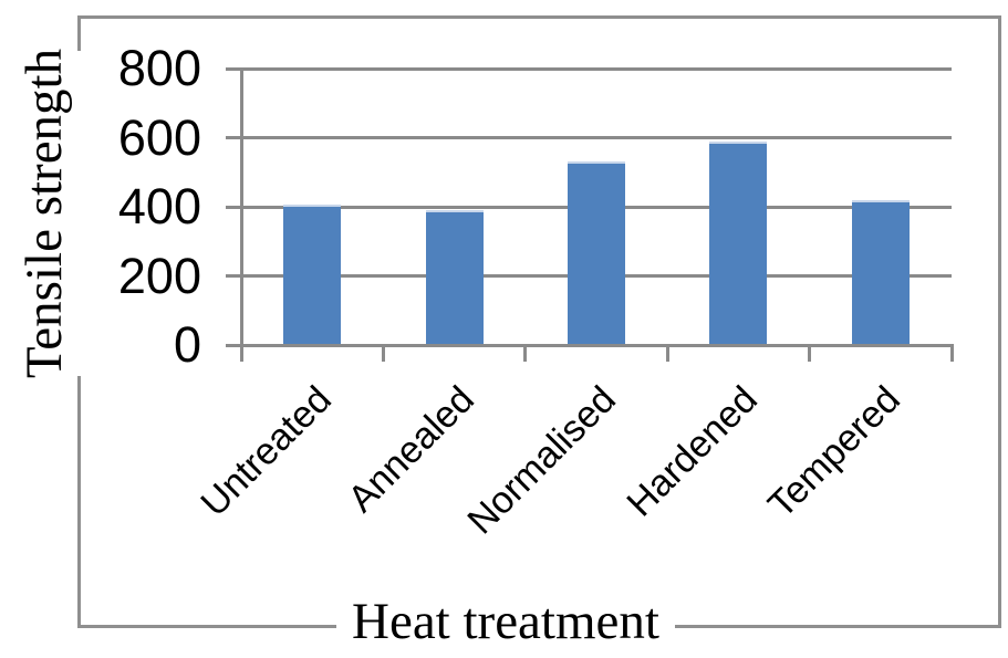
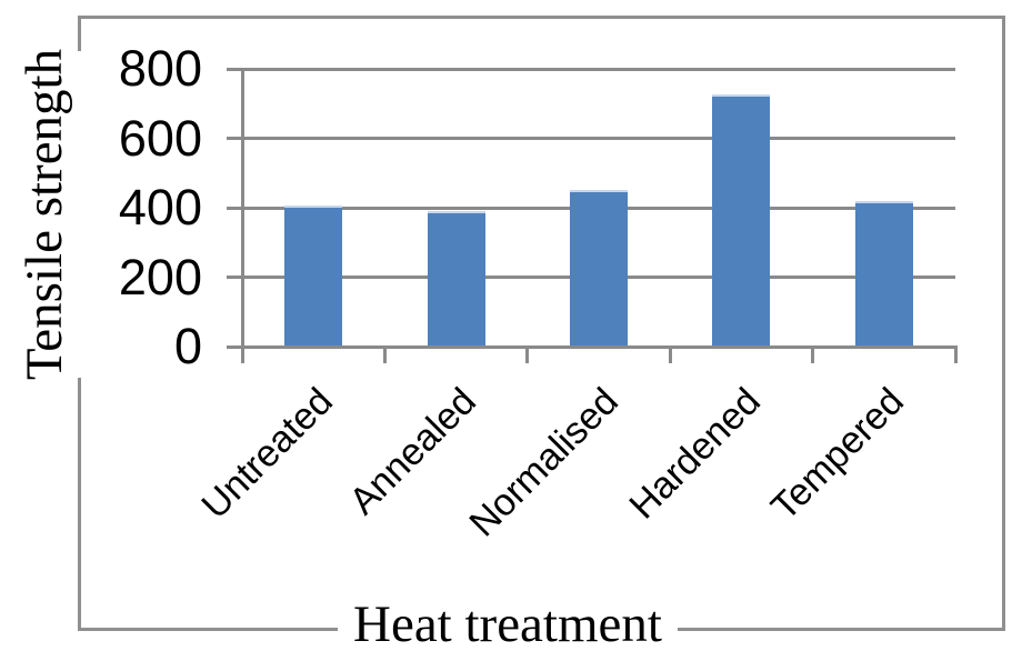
Normalised: 530 -> 450
Hardened: 590 -> 720
